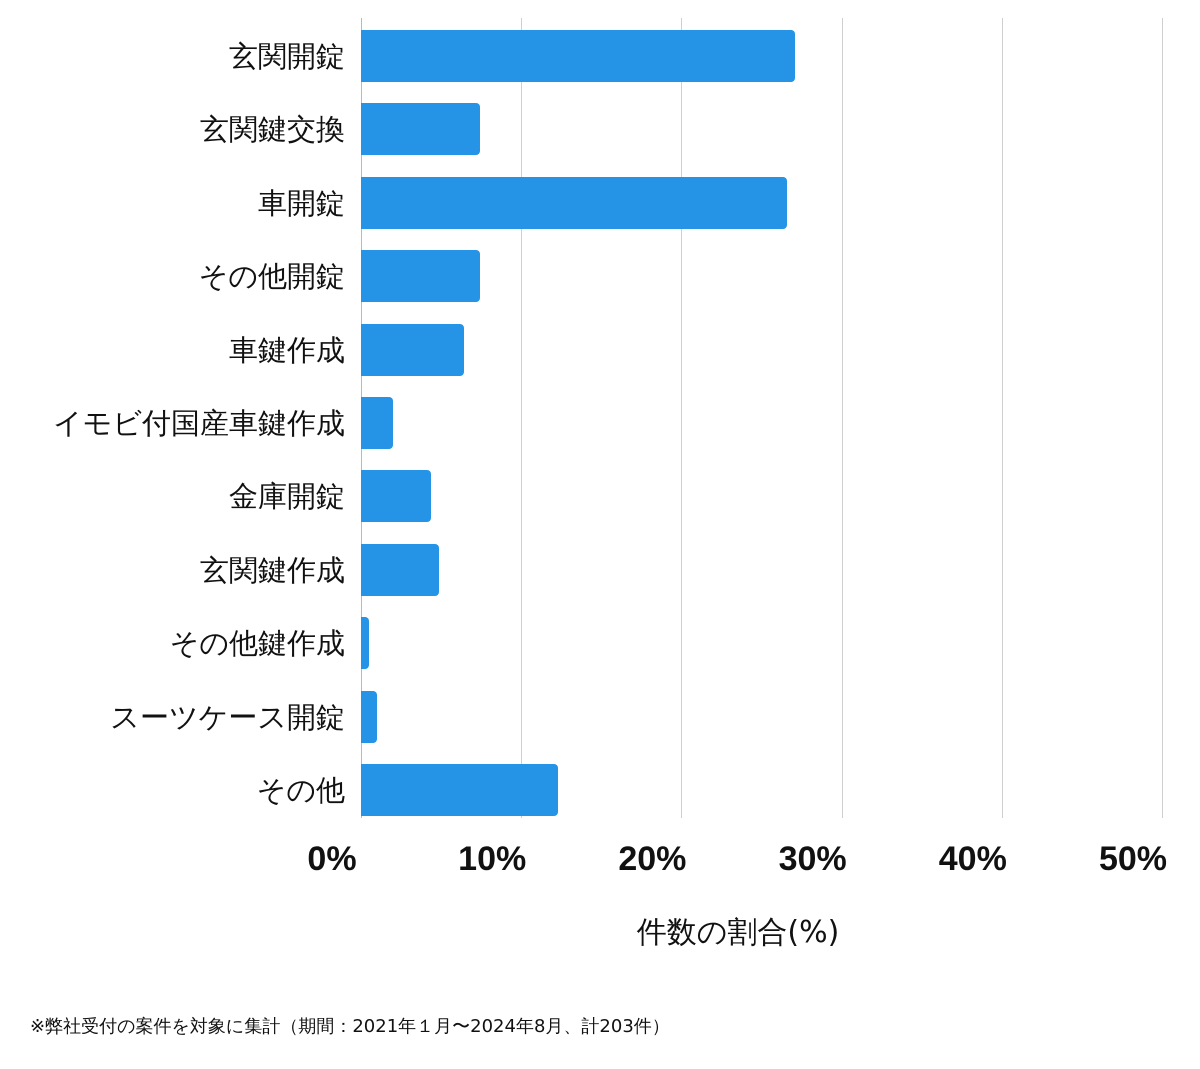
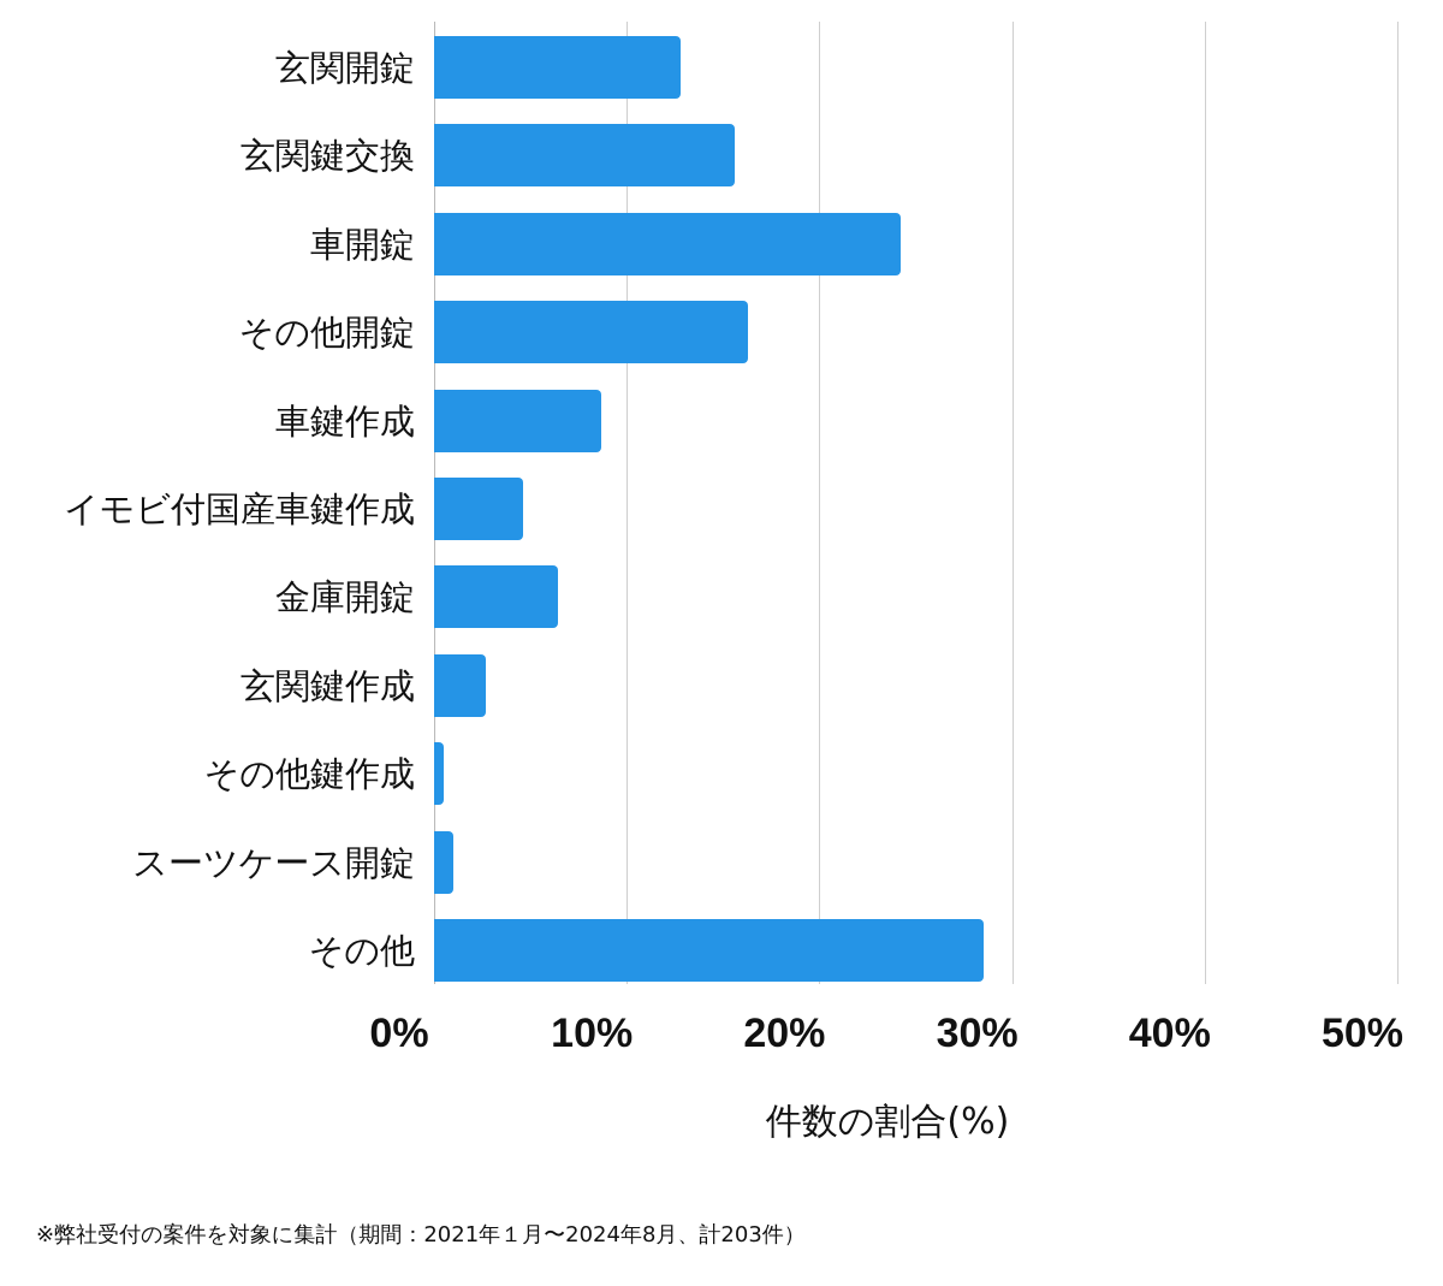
玄関開錠: 27.1% -> 12.8%
玄関鍵交換: 7.4% -> 15.6%
車開錠: 26.6% -> 24.2%
その他開錠: 7.4% -> 16.3%
車鍵作成: 6.4% -> 8.7%
イモビ付国産車鍵作成: 2.0% -> 4.6%
金庫開錠: 4.4% -> 6.4%
玄関鍵作成: 4.9% -> 2.7%
その他: 12.3% -> 28.5%
